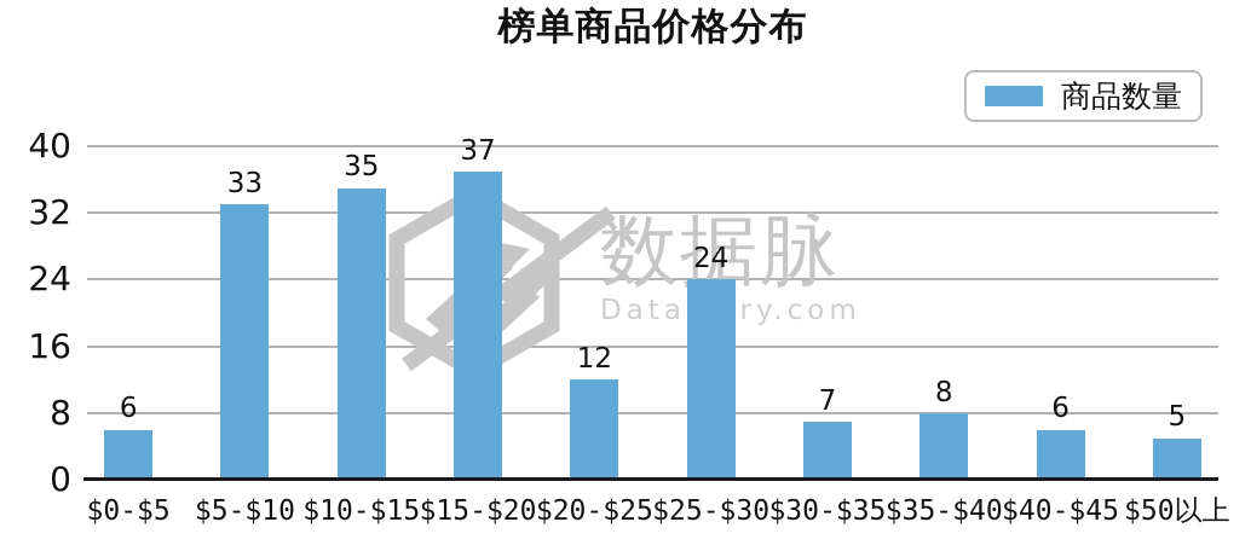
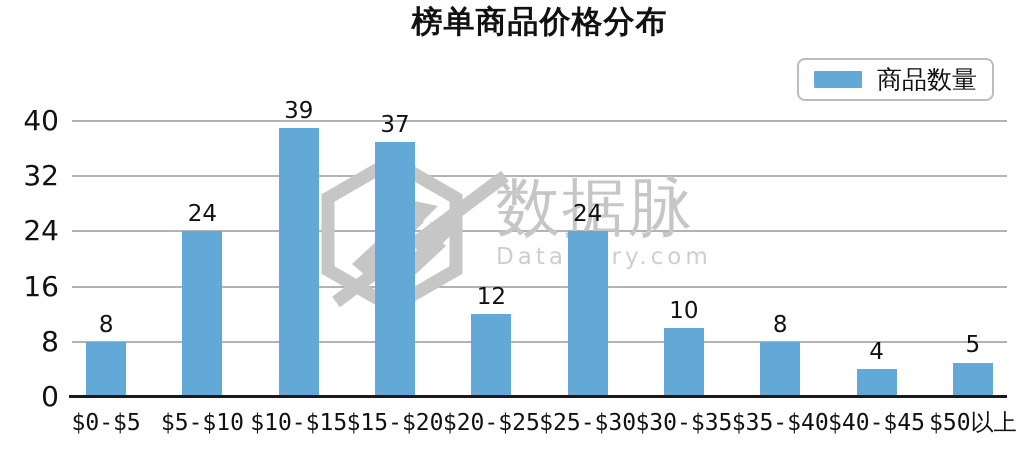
$0-$5: 6 -> 8
$5-$10: 33 -> 24
$10-$15: 35 -> 39
$30-$35: 7 -> 10
$40-$45: 6 -> 4
